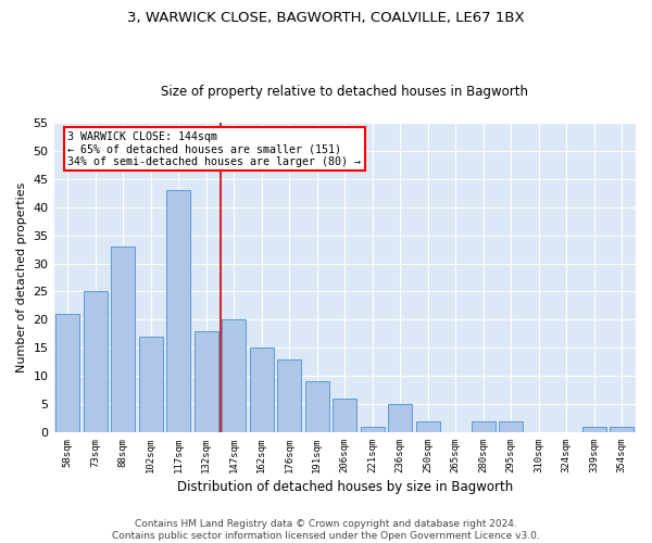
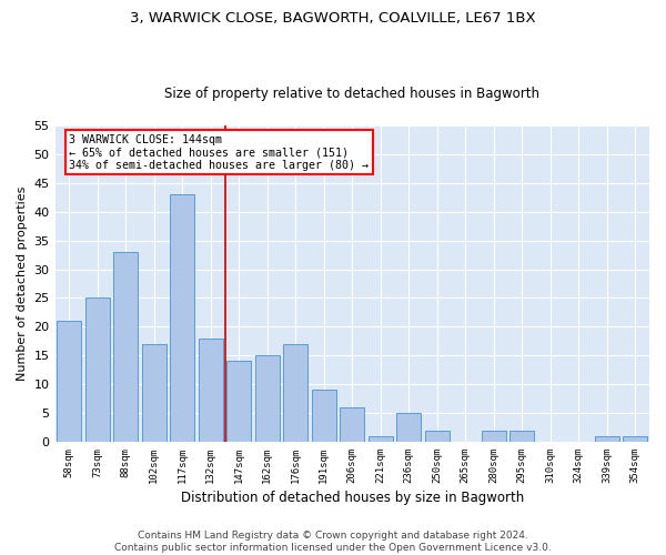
147sqm: 20 -> 14
176sqm: 13 -> 17
